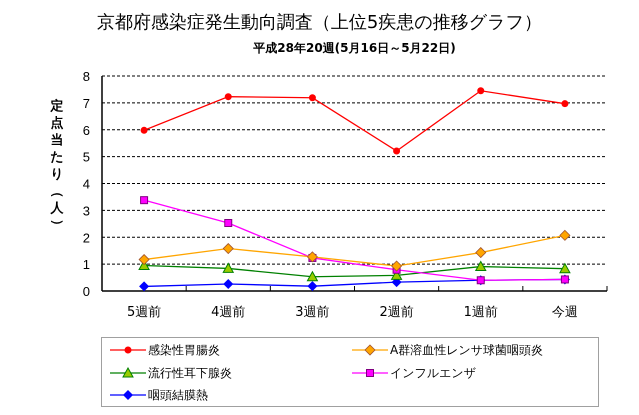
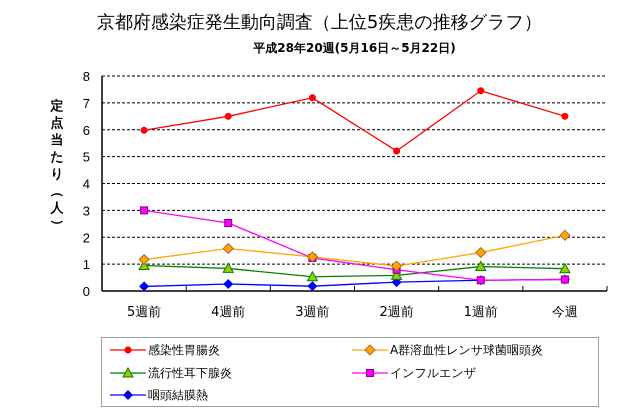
インフルエンザ/5週前: 3.4 -> 3.0
感染性胃腸炎/4週前: 7.2 -> 6.5
感染性胃腸炎/今週: 7.0 -> 6.5
